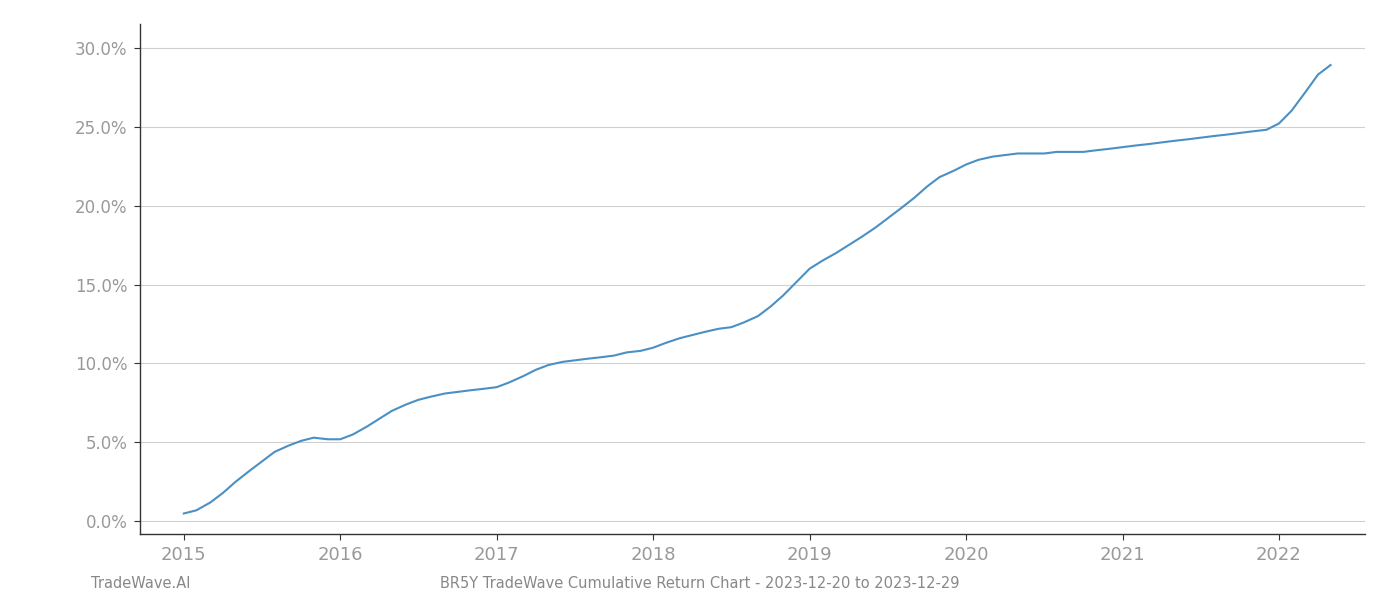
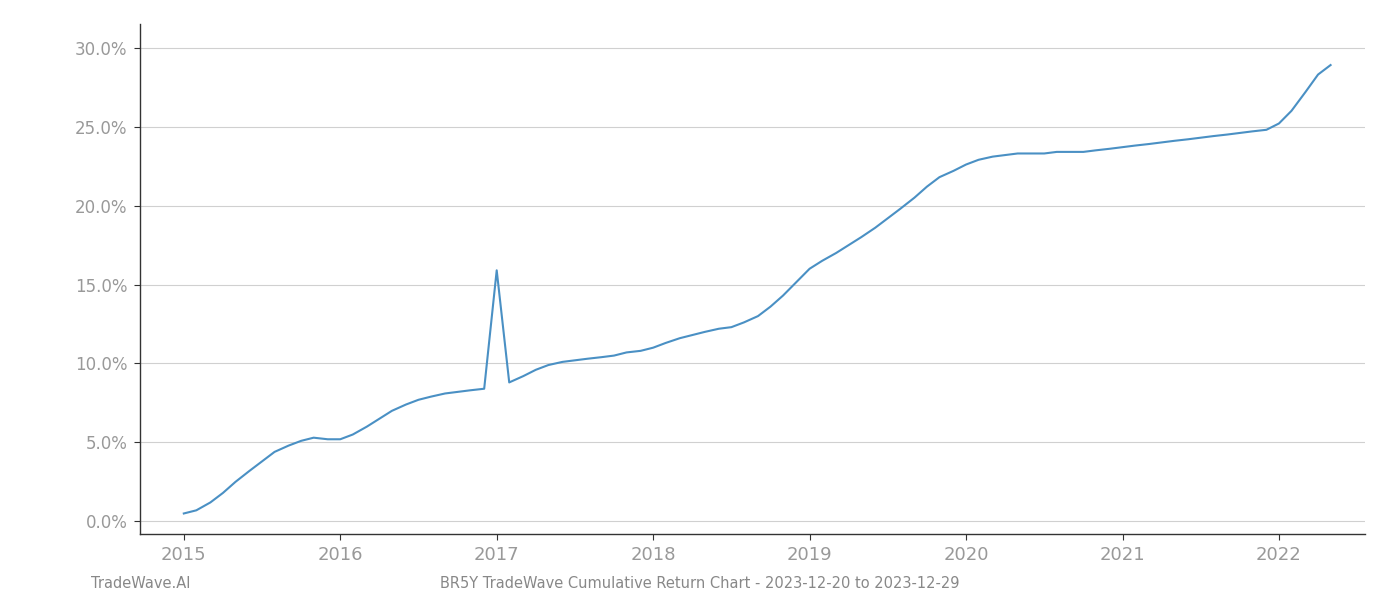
2017: 8.5% -> 15.9%
